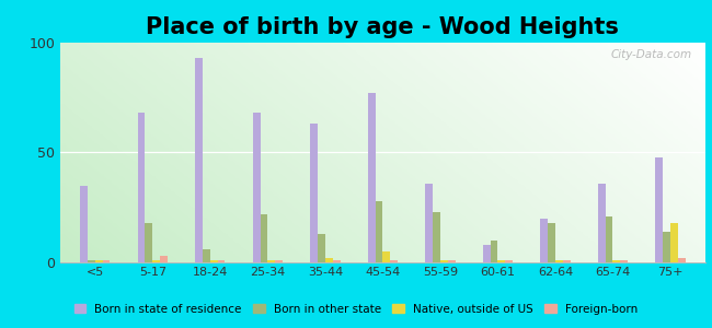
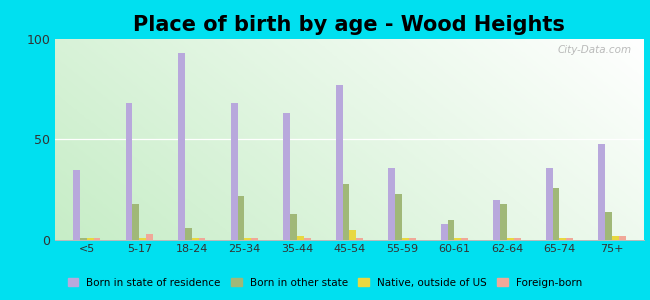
Born in other state/65-74: 21 -> 26
Native, outside of US/75+: 18 -> 2
